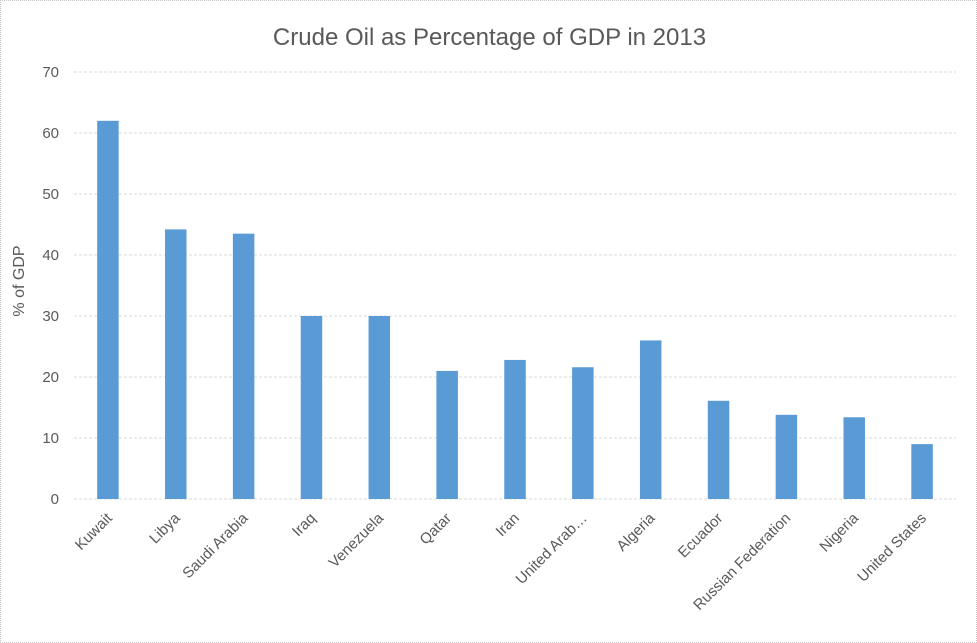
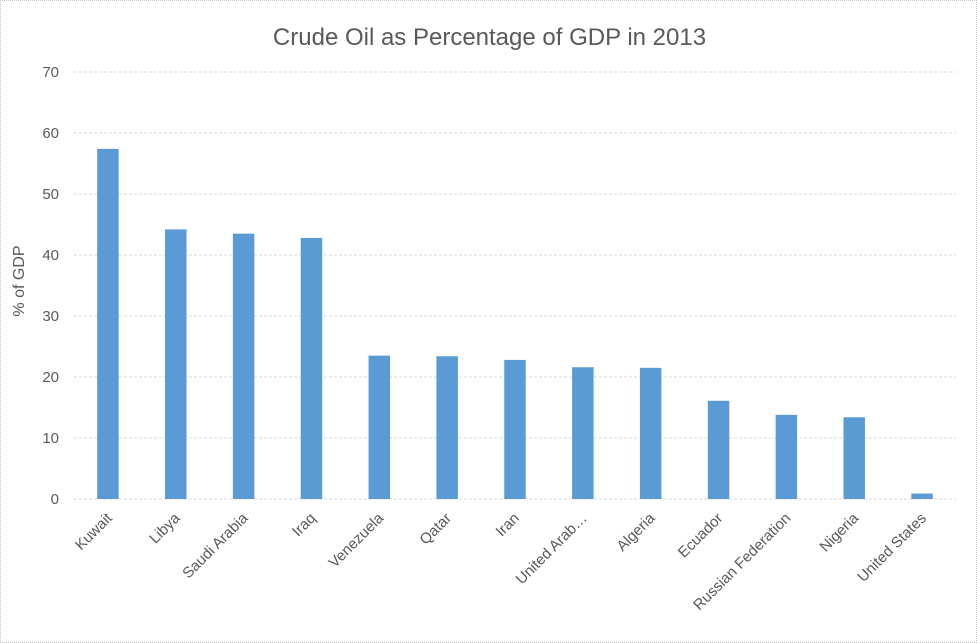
Kuwait: 62 -> 57
Iraq: 30 -> 43
Venezuela: 30 -> 24
Qatar: 21 -> 23
Algeria: 26 -> 22
United States: 9 -> 1
